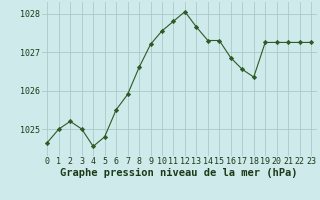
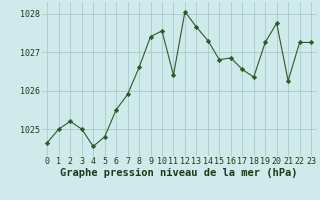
9: 1027.20 -> 1027.40
11: 1027.80 -> 1026.40
15: 1027.30 -> 1026.80
20: 1027.25 -> 1027.75
21: 1027.25 -> 1026.25
